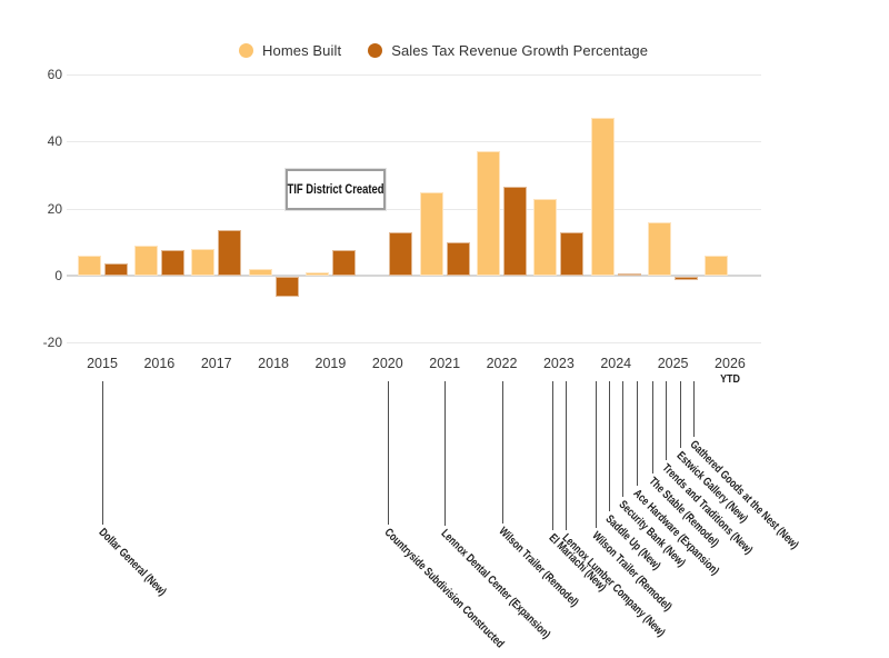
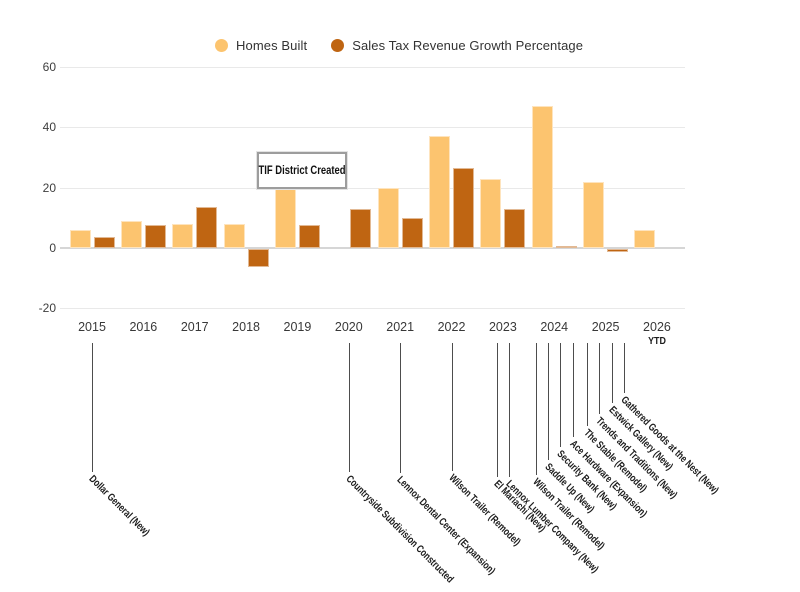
Homes Built/2018: 2 -> 8
Homes Built/2019: 1 -> 25
Homes Built/2021: 25 -> 20
Homes Built/2025: 16 -> 22
